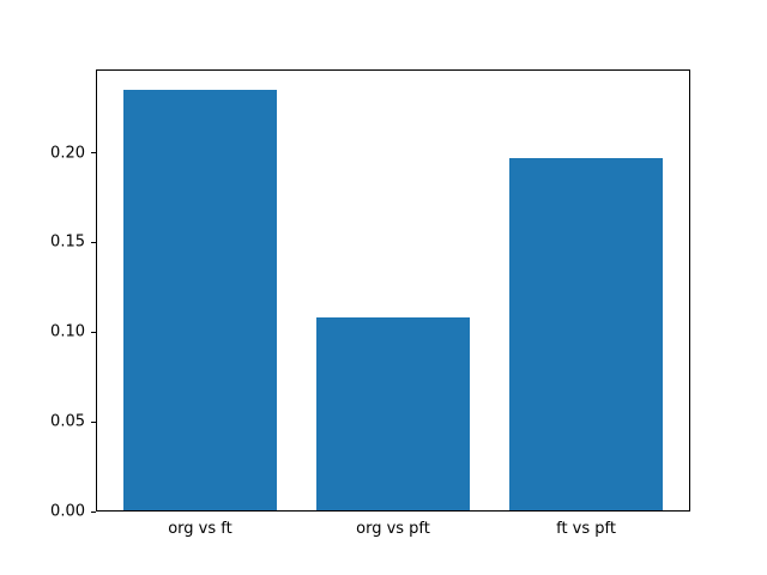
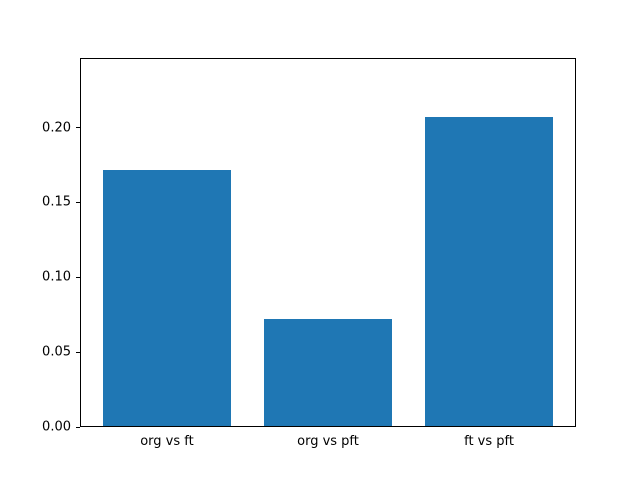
org vs ft: 0.235 -> 0.172
org vs pft: 0.108 -> 0.072
ft vs pft: 0.197 -> 0.207
